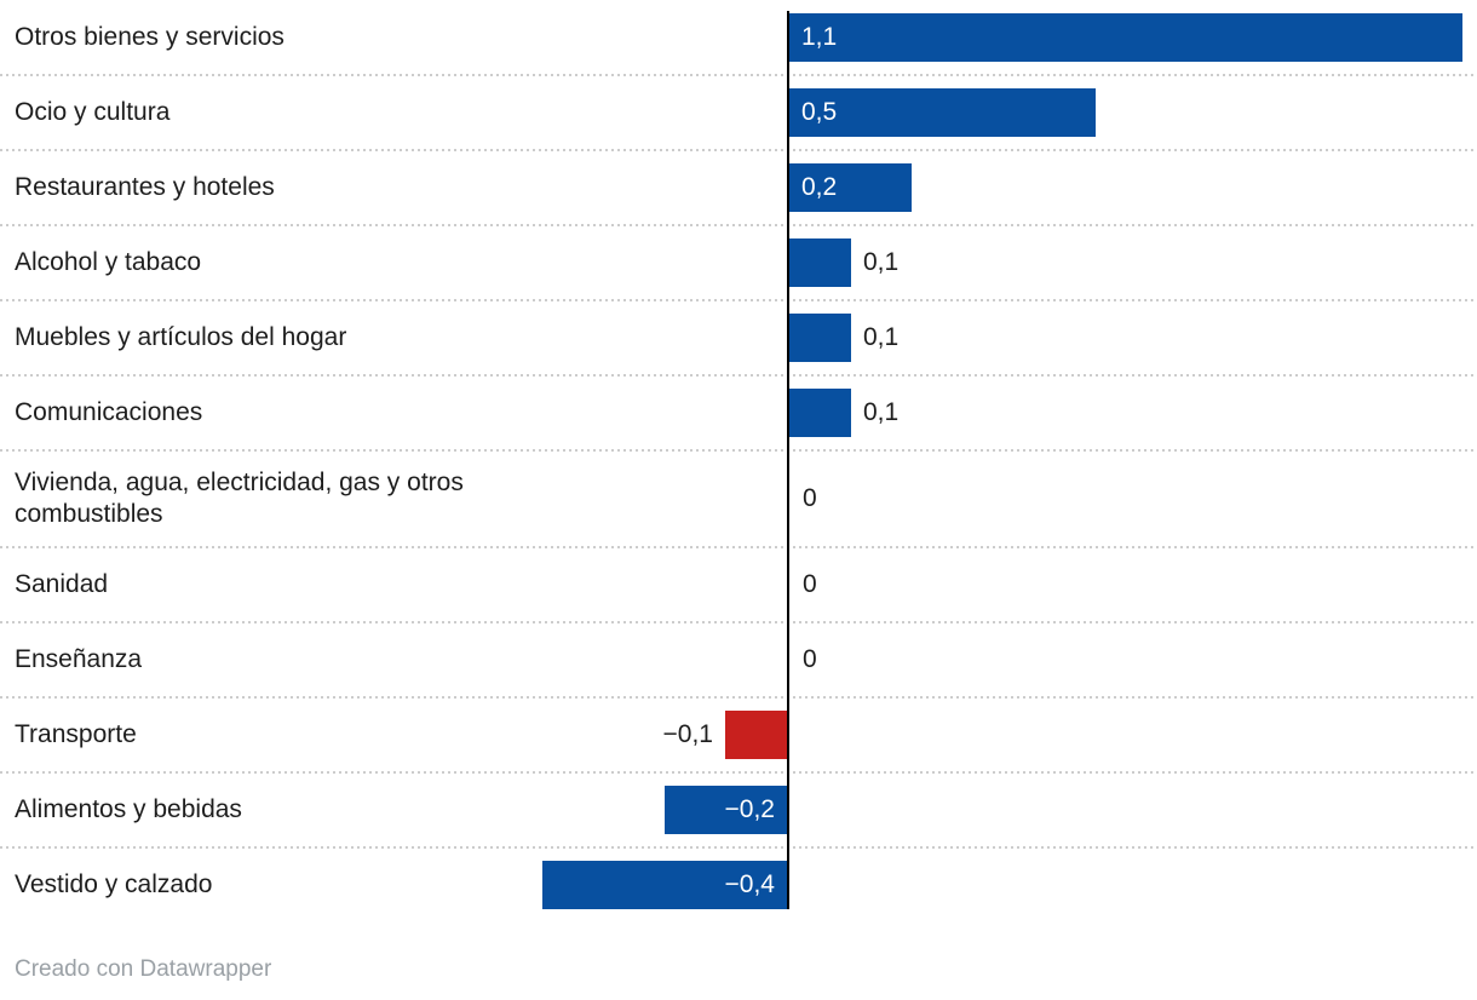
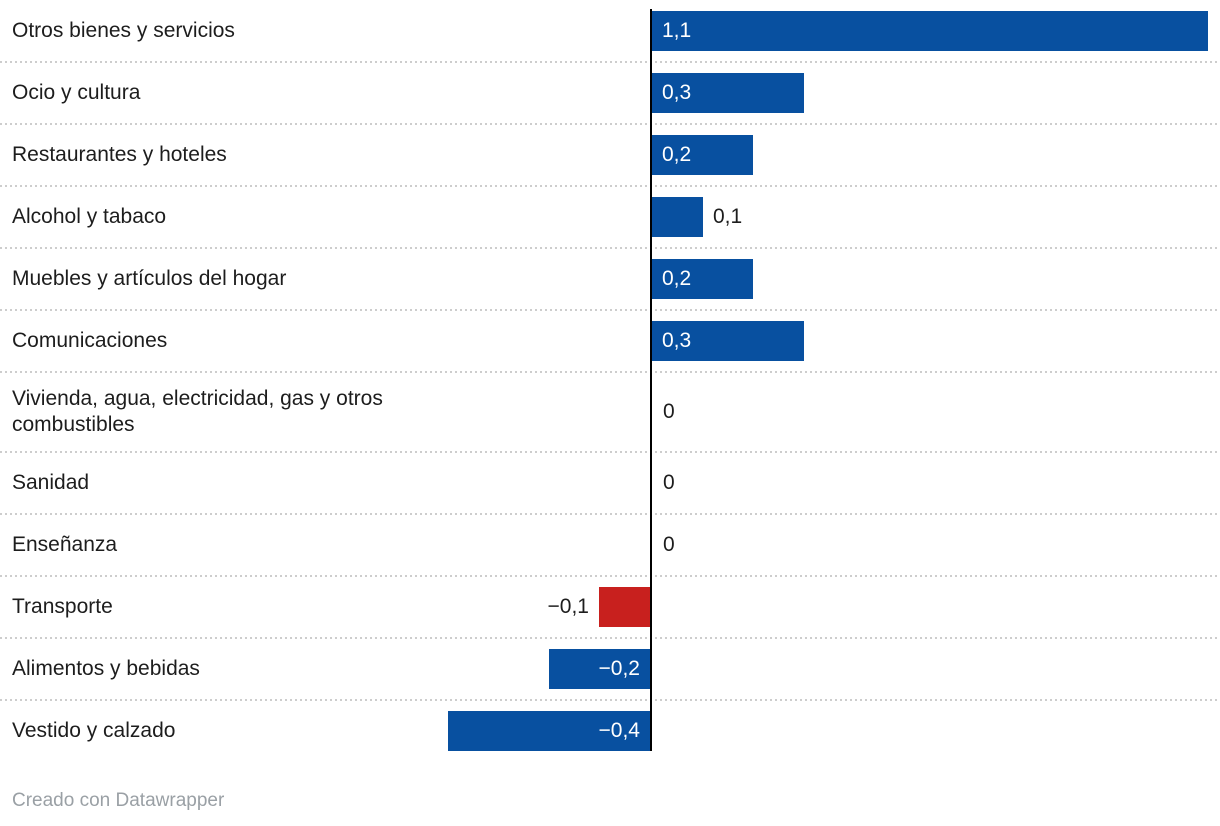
Ocio y cultura: 0,5 -> 0,3
Muebles y artículos del hogar: 0,1 -> 0,2
Comunicaciones: 0,1 -> 0,3
